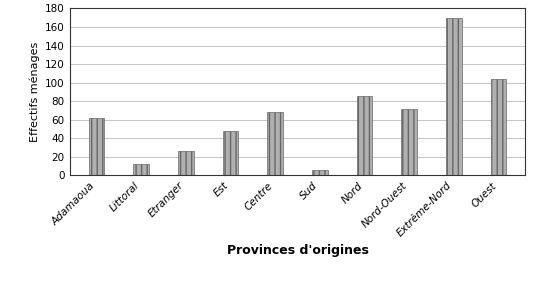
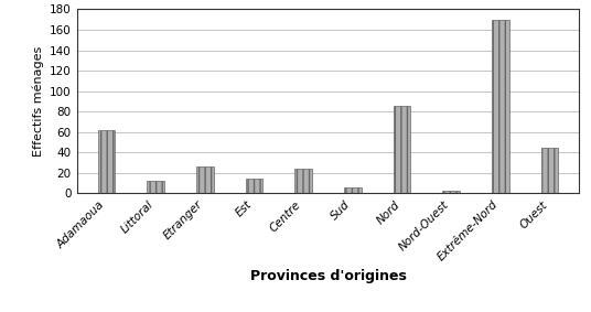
Est: 48 -> 14
Centre: 68 -> 24
Nord-Ouest: 72 -> 3
Ouest: 104 -> 45
